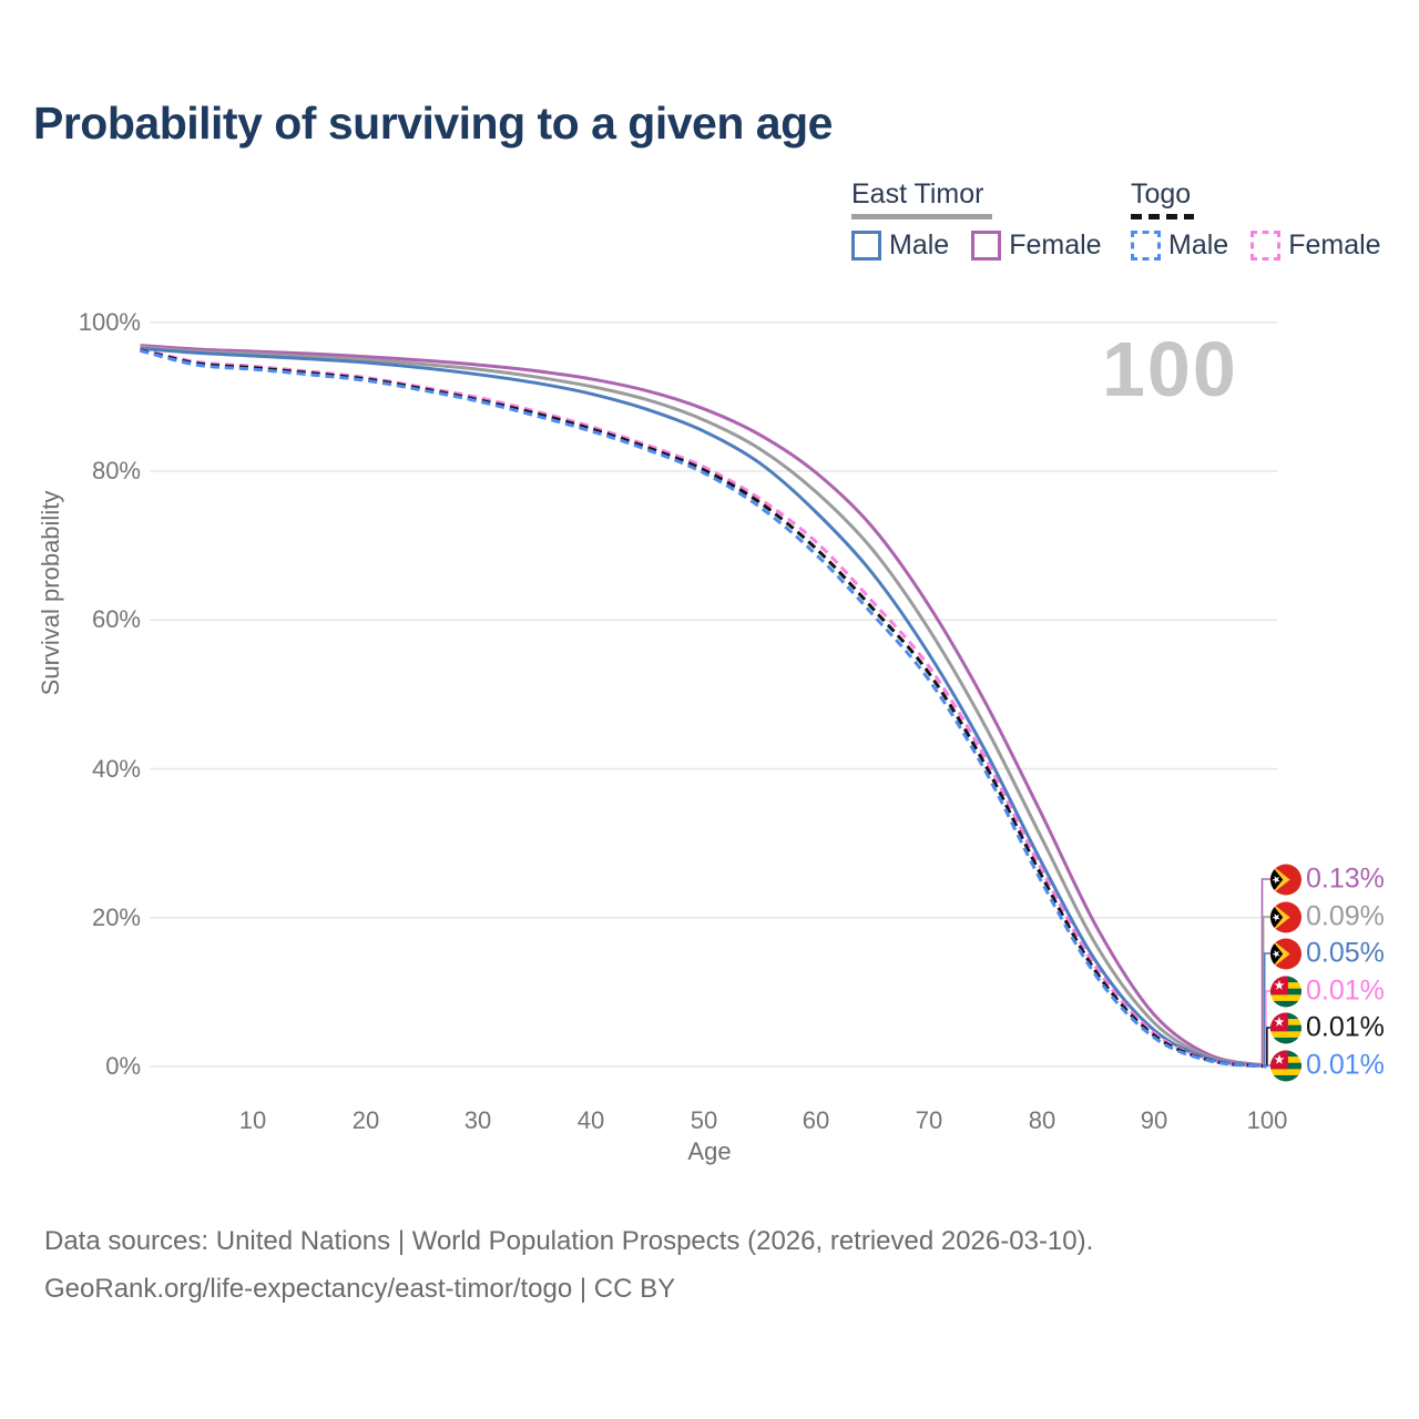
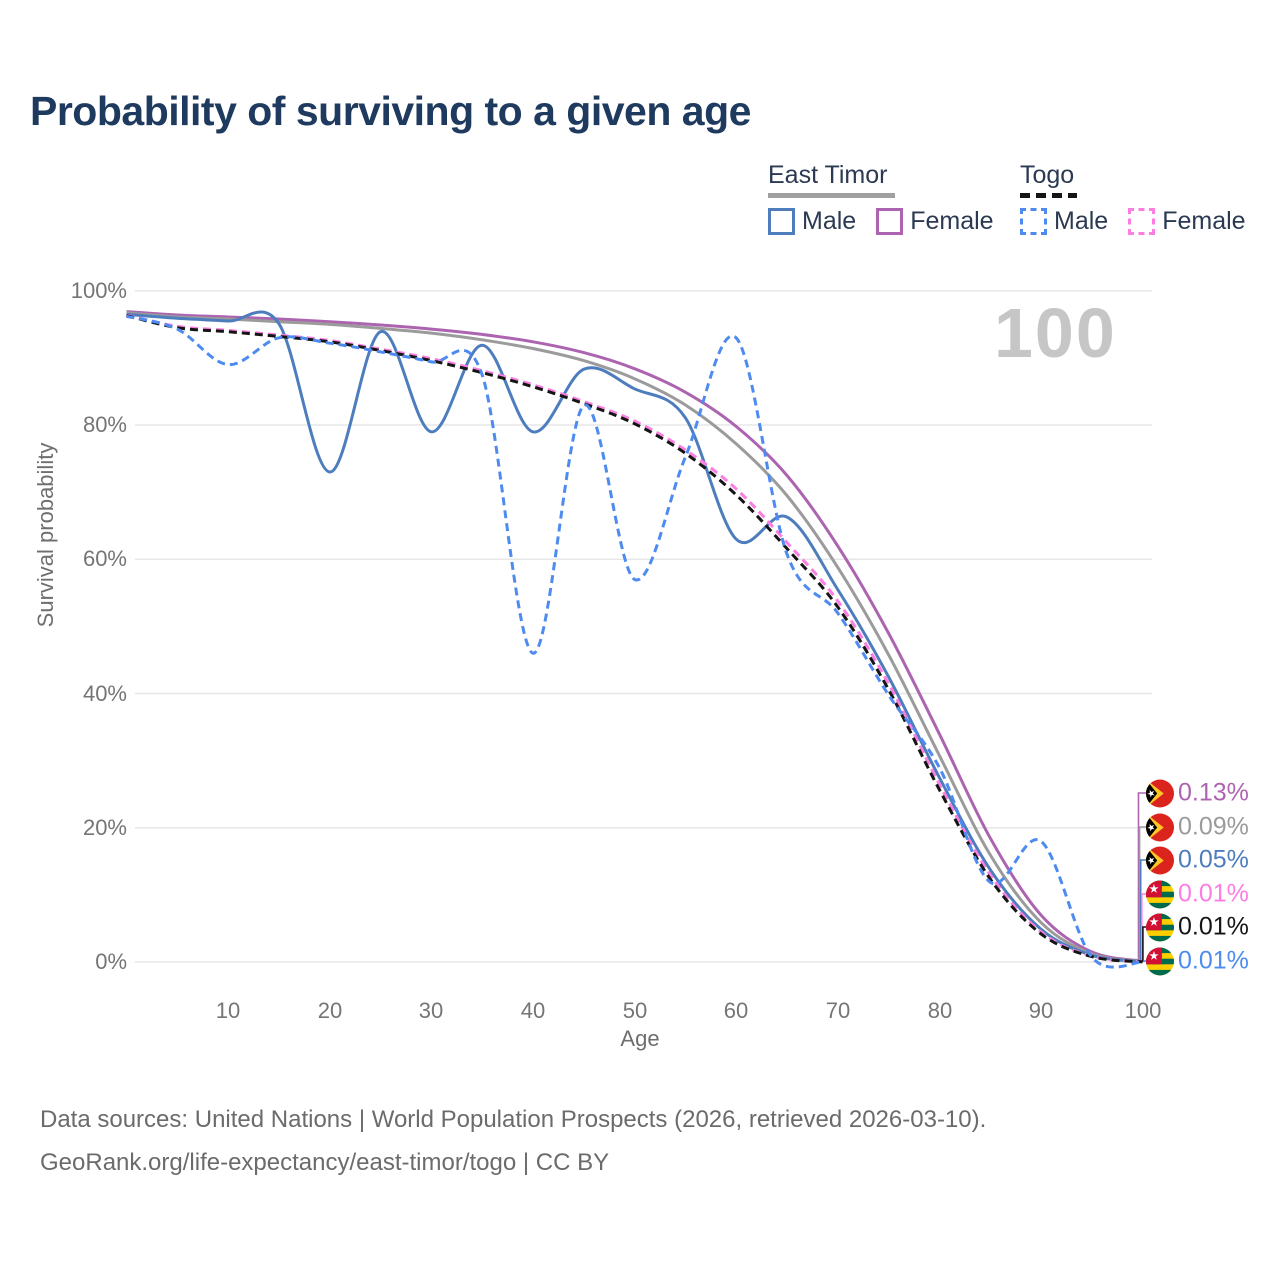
Togo Male/10: 94% -> 89%
East Timor Male/20: 95% -> 73%
East Timor Male/30: 93% -> 79%
East Timor Male/40: 90% -> 79%
Togo Male/40: 85% -> 46%
Togo Male/50: 80% -> 57%
East Timor Male/60: 74% -> 63%
Togo Male/60: 69% -> 93%
Togo Male/80: 25% -> 29%
Togo Male/90: 4% -> 18%
